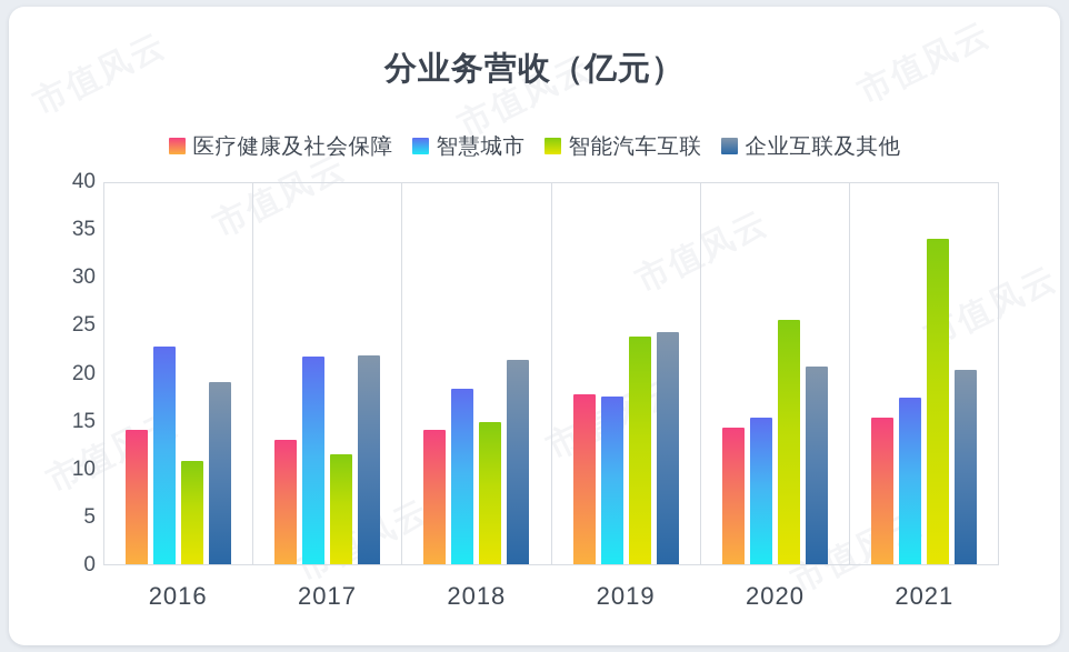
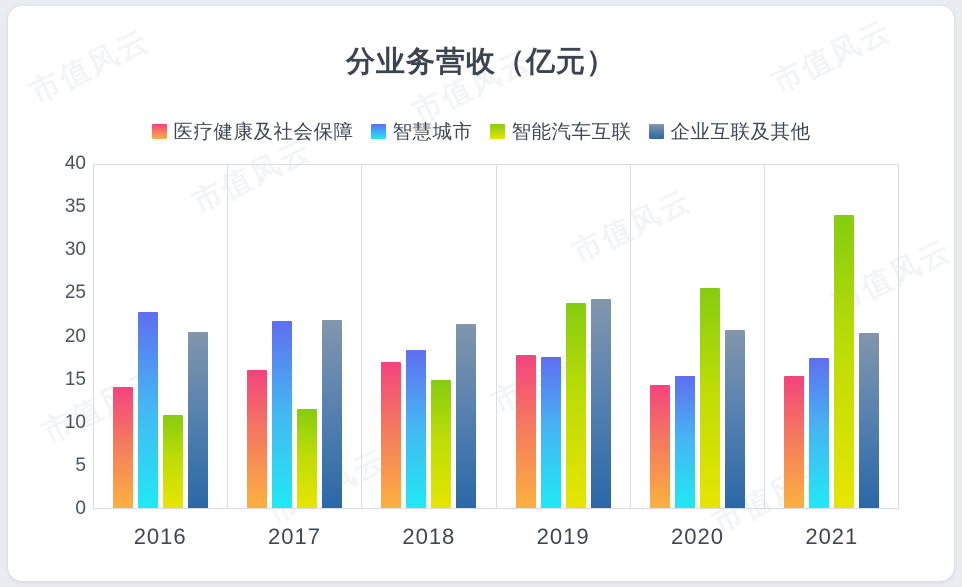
企业互联及其他/2016: 19 -> 20
医疗健康及社会保障/2017: 13 -> 16
医疗健康及社会保障/2018: 14 -> 17
